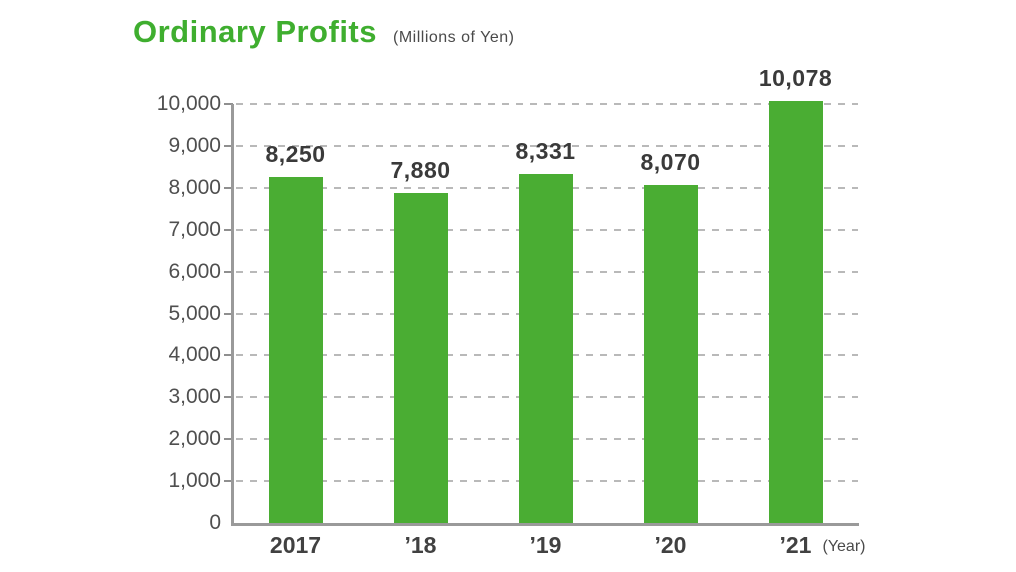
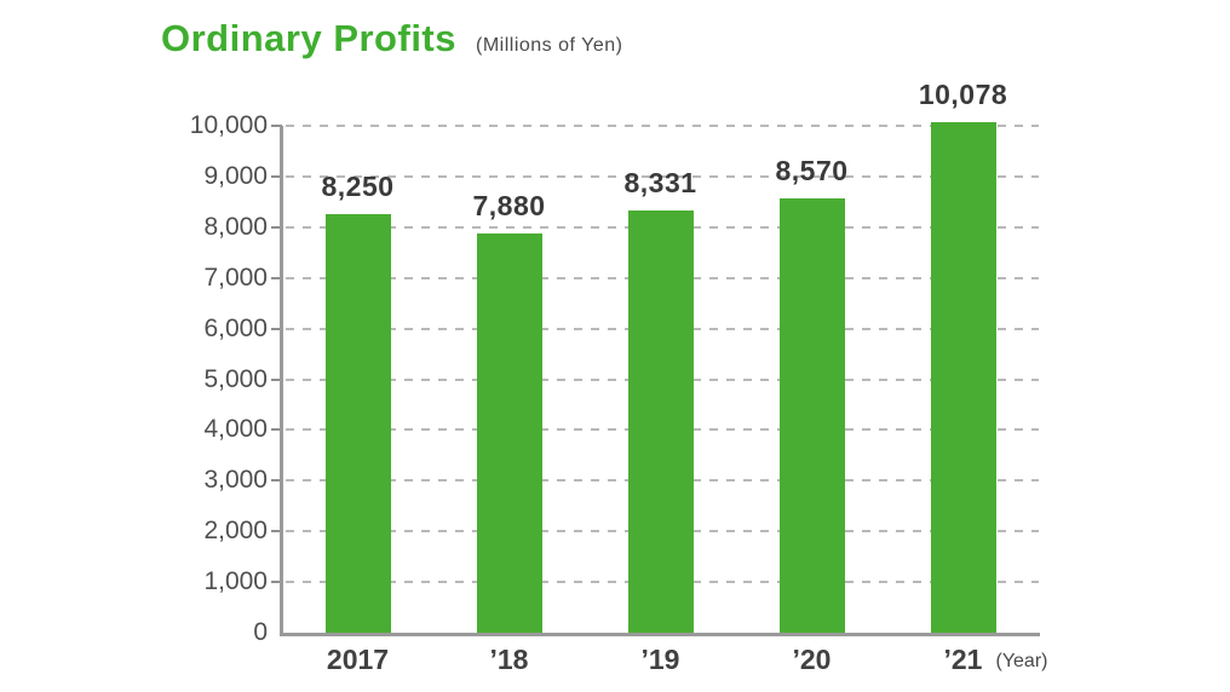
’20: 8,070 -> 8,570
